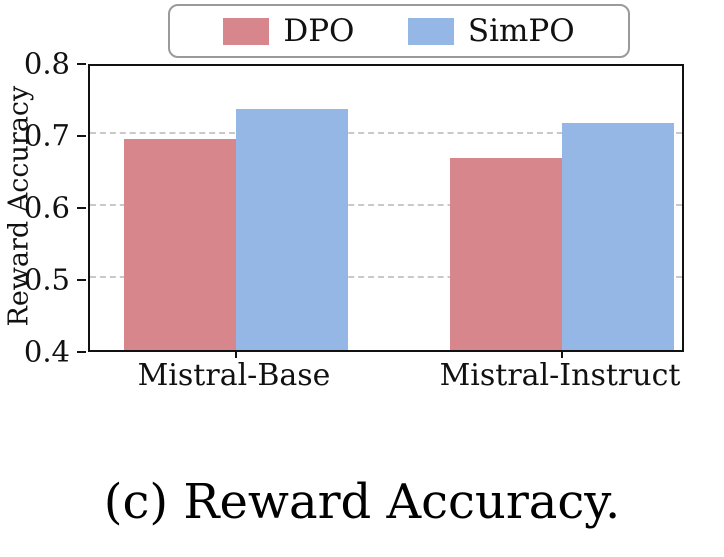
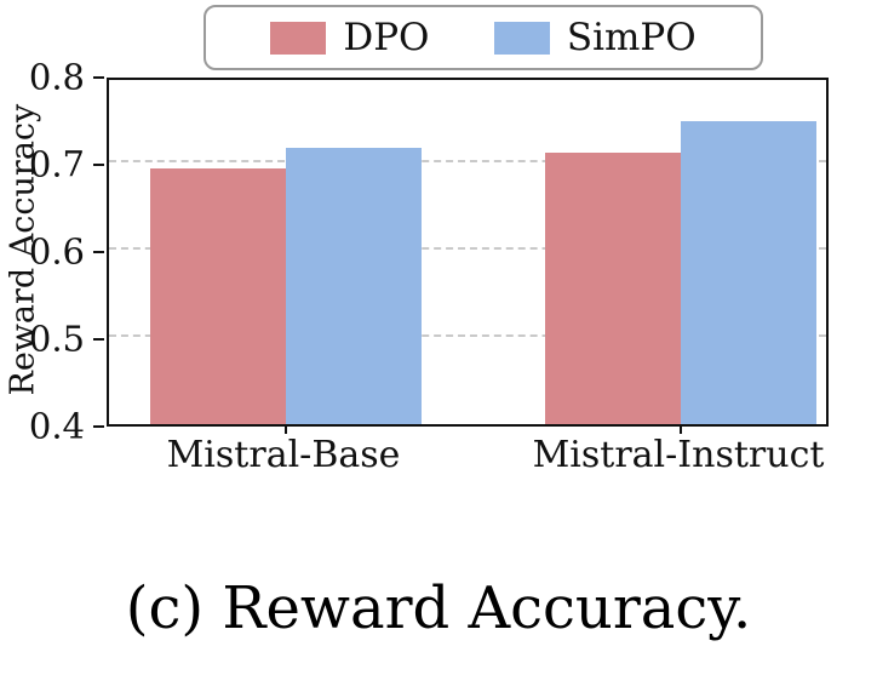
SimPO/Mistral-Base: 0.74 -> 0.72
DPO/Mistral-Instruct: 0.67 -> 0.72
SimPO/Mistral-Instruct: 0.72 -> 0.75
